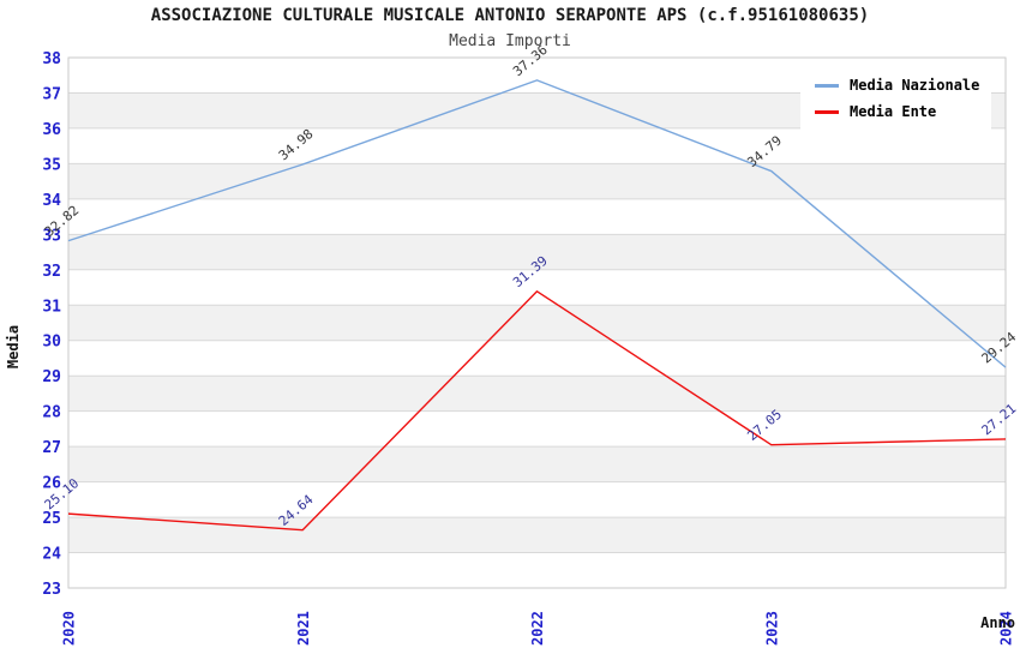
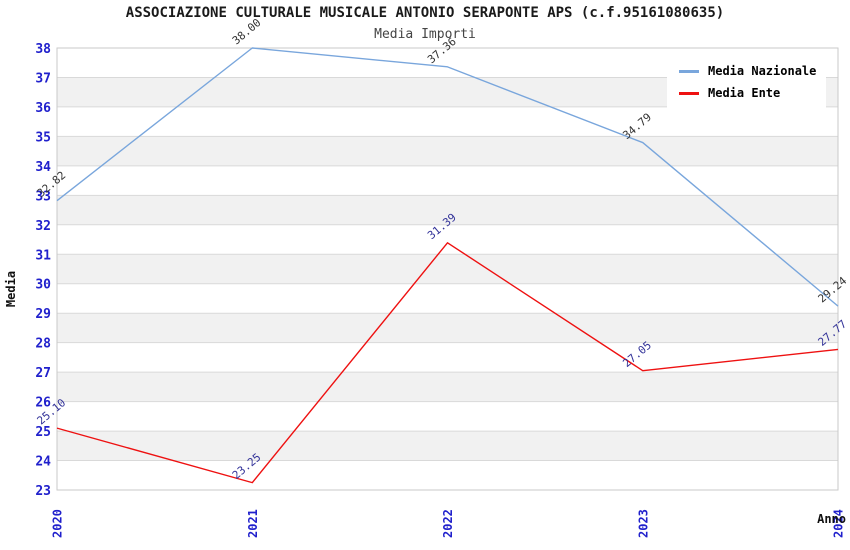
Media Nazionale/2021: 34.98 -> 38.00
Media Ente/2021: 24.64 -> 23.25
Media Ente/2024: 27.21 -> 27.77
